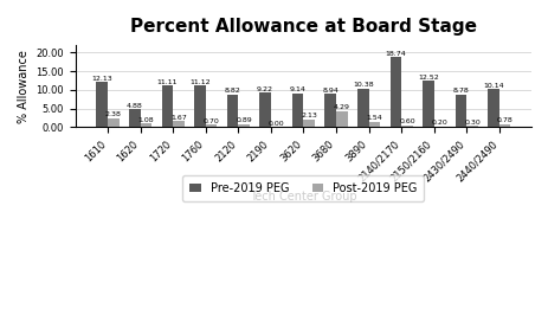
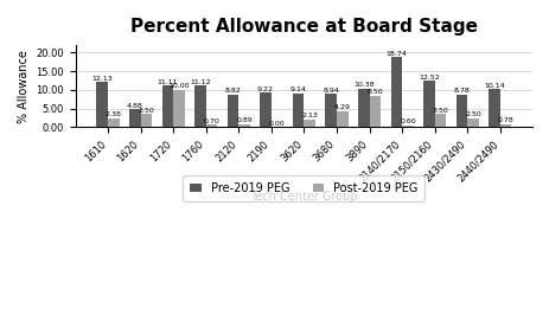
Post-2019 PEG/1620: 1.1 -> 3.5
Post-2019 PEG/1720: 1.7 -> 10.0
Post-2019 PEG/3890: 1.5 -> 8.5
Post-2019 PEG/2150/2160: 0.2 -> 3.5
Post-2019 PEG/2430/2490: 0.3 -> 2.5
